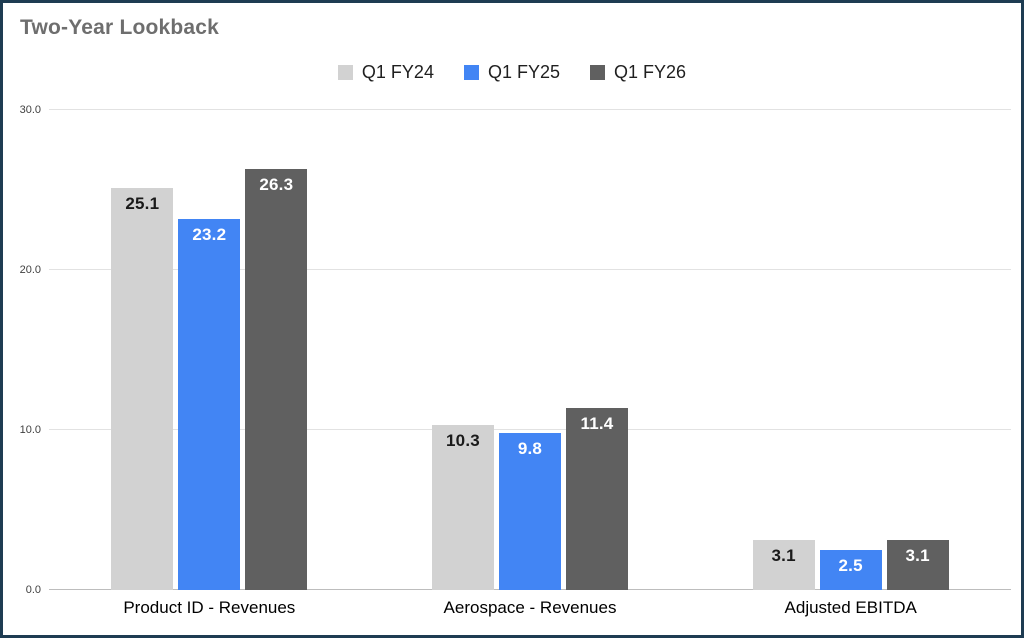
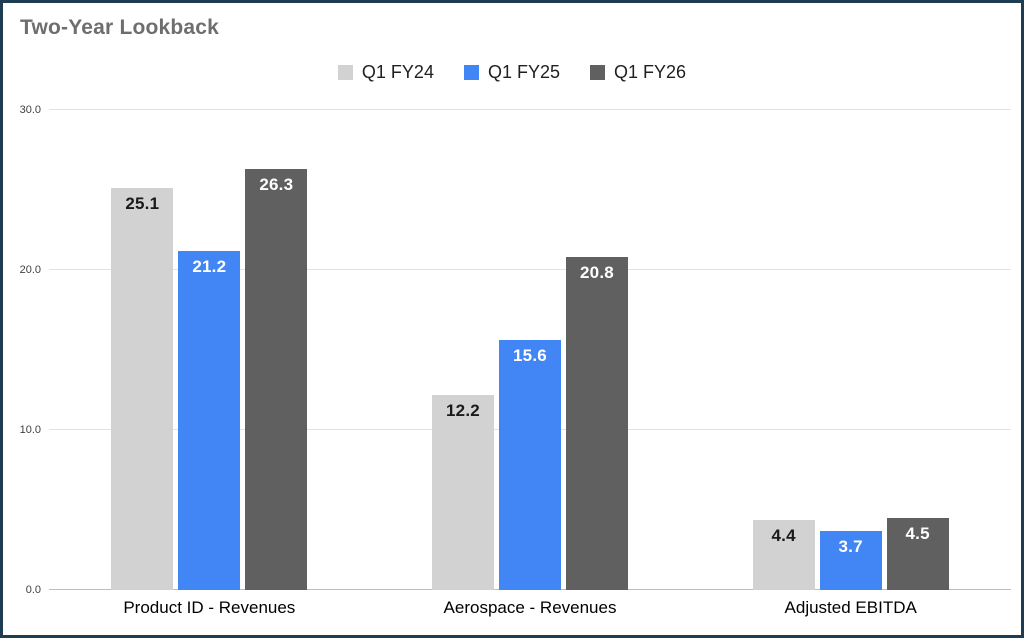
Q1 FY25/Product ID - Revenues: 23.2 -> 21.2
Q1 FY24/Aerospace - Revenues: 10.3 -> 12.2
Q1 FY25/Aerospace - Revenues: 9.8 -> 15.6
Q1 FY26/Aerospace - Revenues: 11.4 -> 20.8
Q1 FY24/Adjusted EBITDA: 3.1 -> 4.4
Q1 FY25/Adjusted EBITDA: 2.5 -> 3.7
Q1 FY26/Adjusted EBITDA: 3.1 -> 4.5
